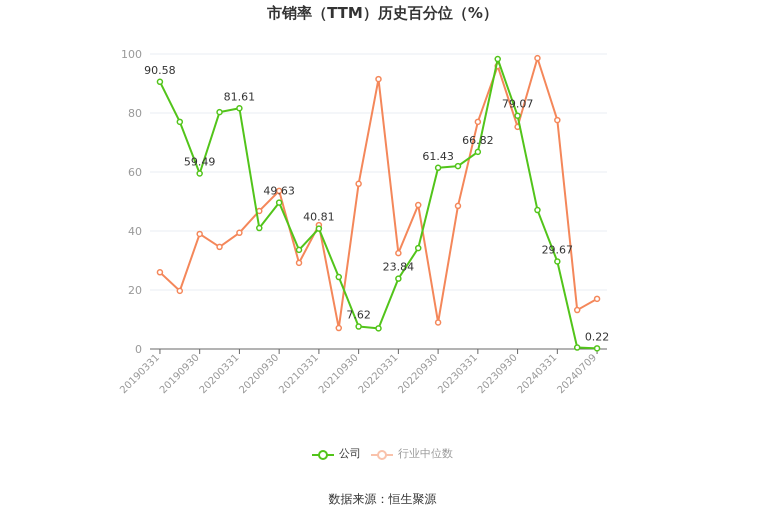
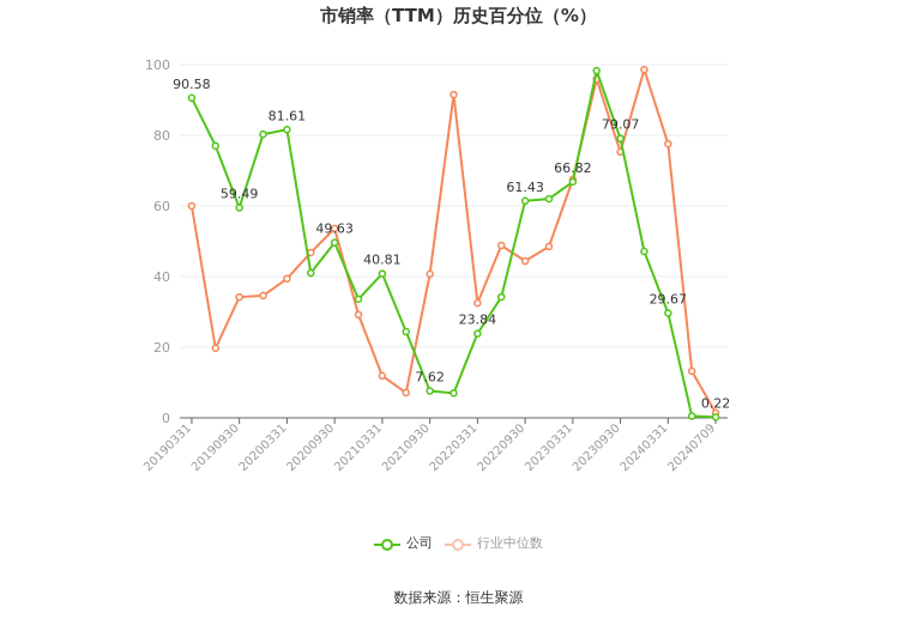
行业中位数/20190331: 26 -> 60
行业中位数/20190930: 39 -> 34
行业中位数/20210331: 42 -> 12
行业中位数/20210930: 56 -> 41
行业中位数/20220930: 9 -> 44
行业中位数/20230331: 77 -> 68
行业中位数/20240709: 17 -> 1
